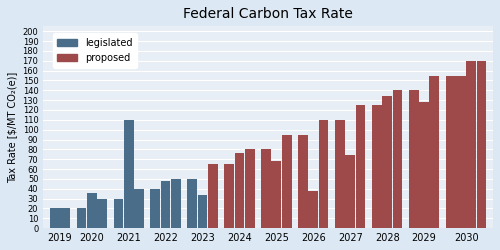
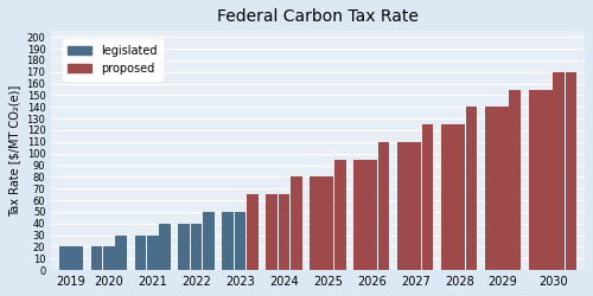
2020: 36 -> 20
2021: 110 -> 30
2022: 48 -> 40
2023: 34 -> 50
2024: 76 -> 65
2025: 68 -> 80
2026: 38 -> 95
2027: 74 -> 110
2028: 134 -> 125
2029: 128 -> 140
